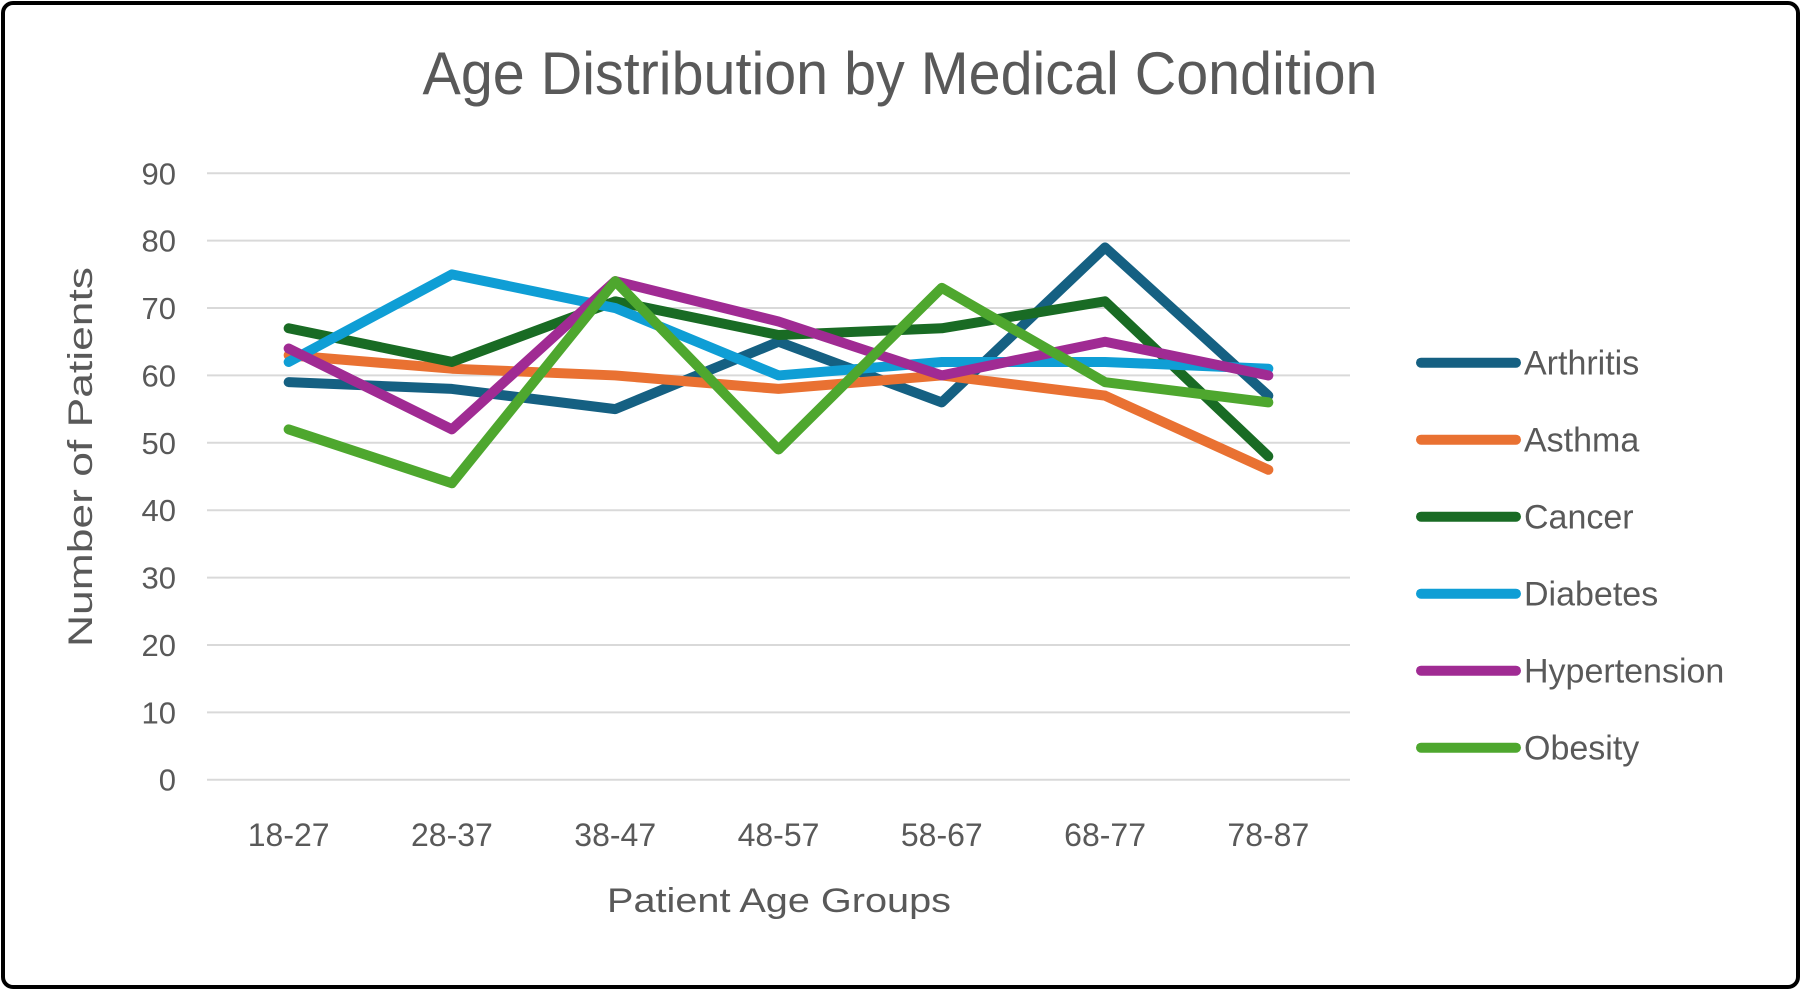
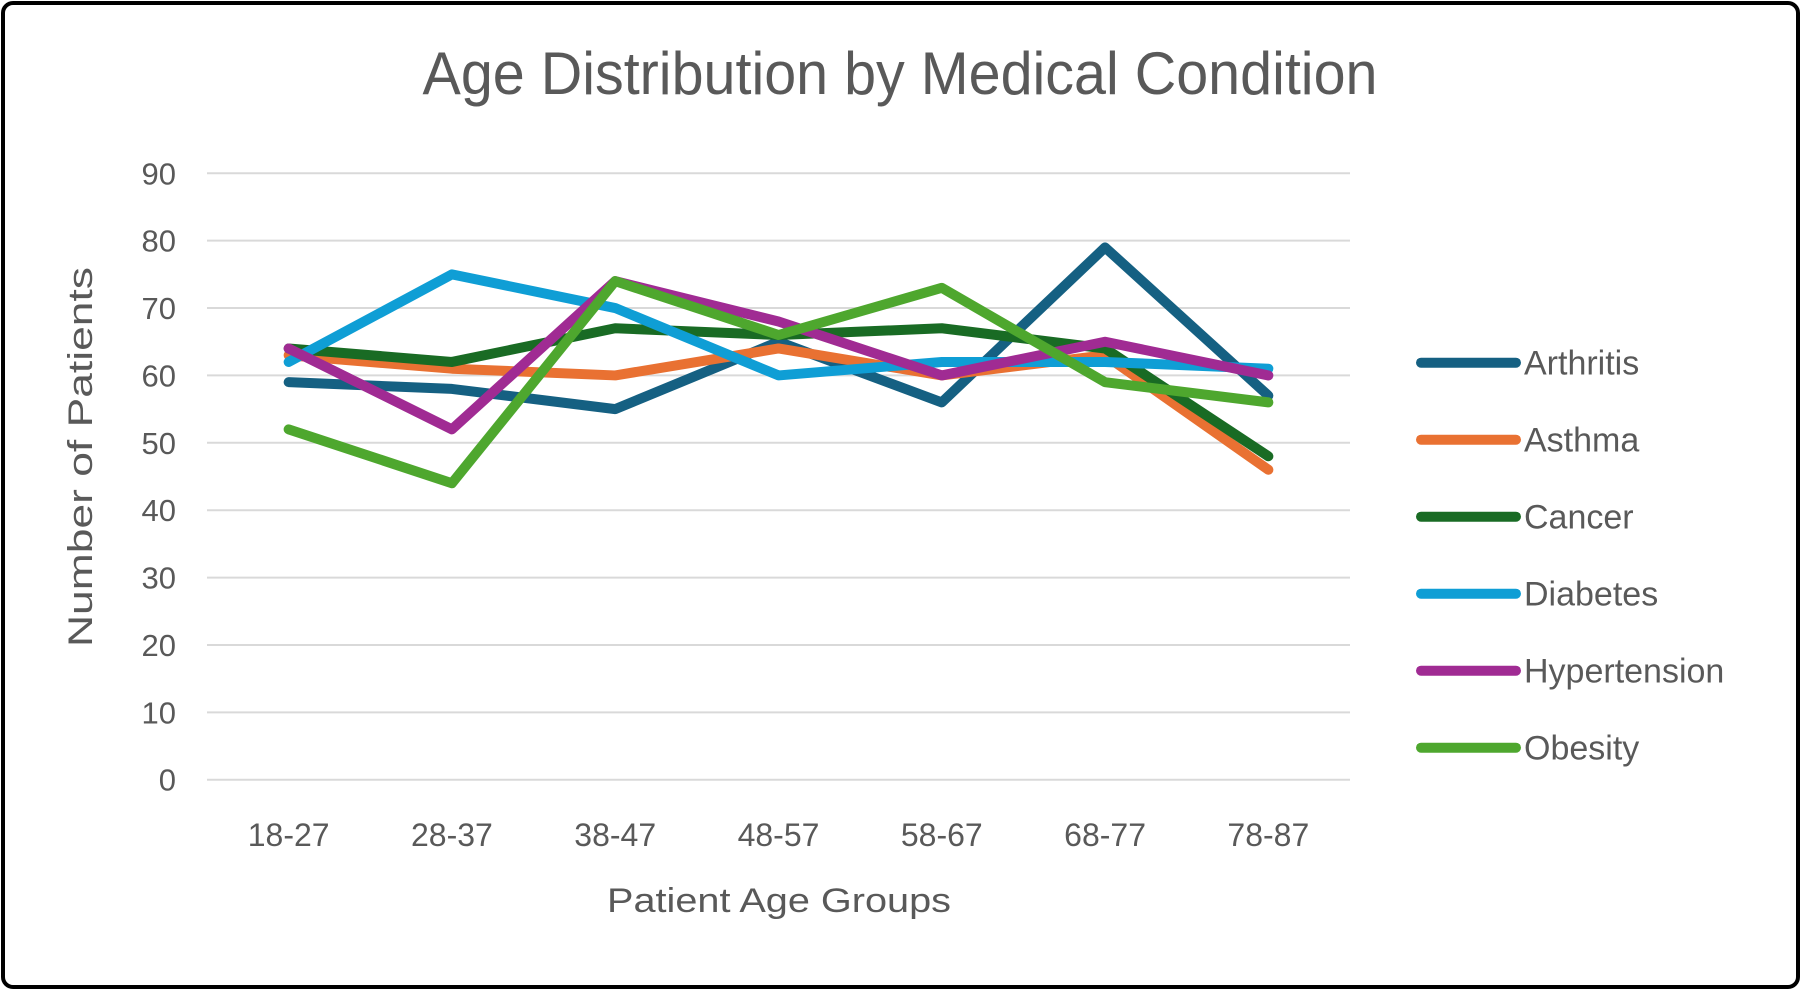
Cancer/18-27: 67 -> 64
Cancer/38-47: 71 -> 67
Asthma/48-57: 58 -> 64
Obesity/48-57: 49 -> 66
Asthma/68-77: 57 -> 63
Cancer/68-77: 71 -> 64
